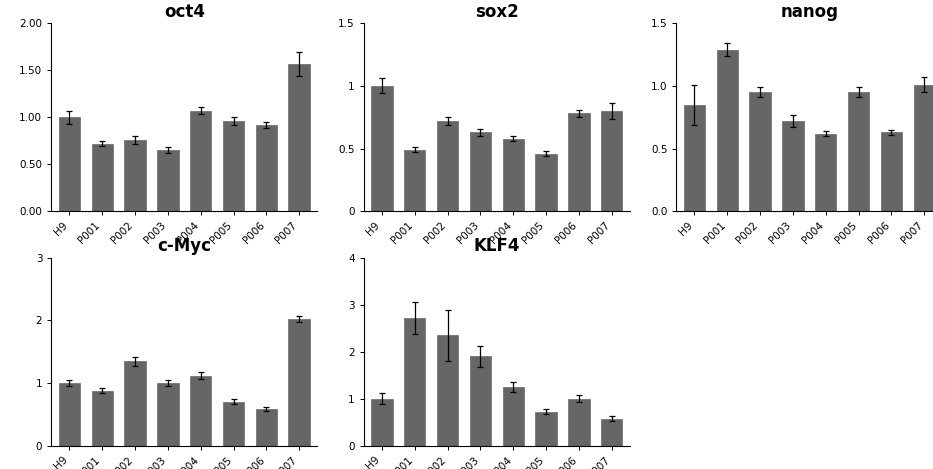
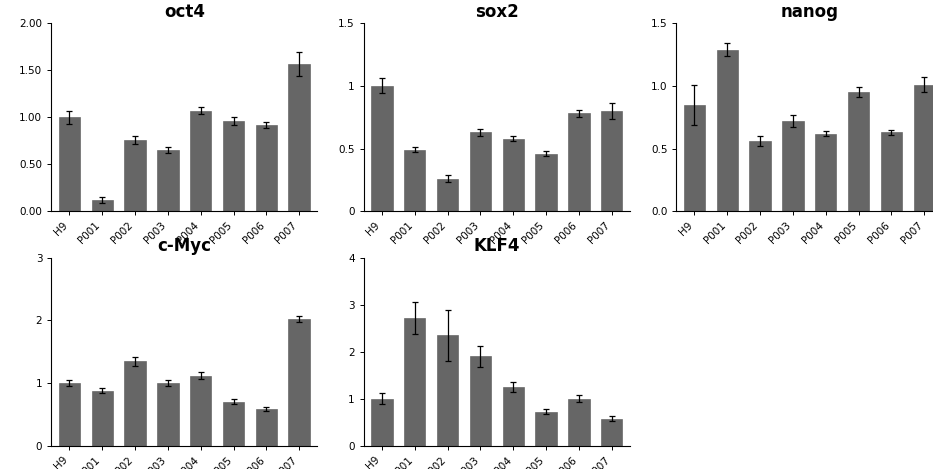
oct4/P001: 0.72 -> 0.12
sox2/P002: 0.72 -> 0.26
nanog/P002: 0.95 -> 0.56
